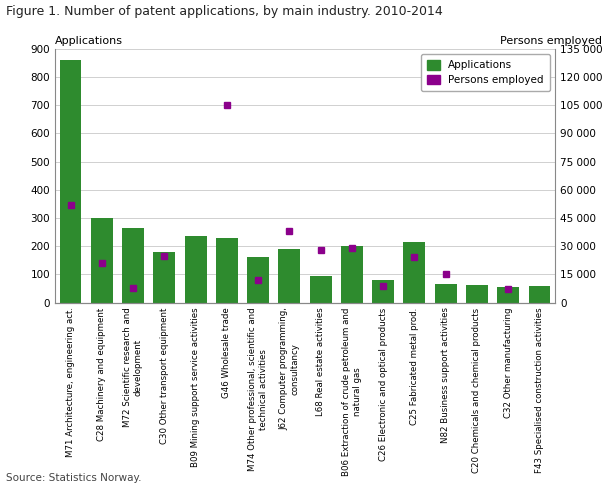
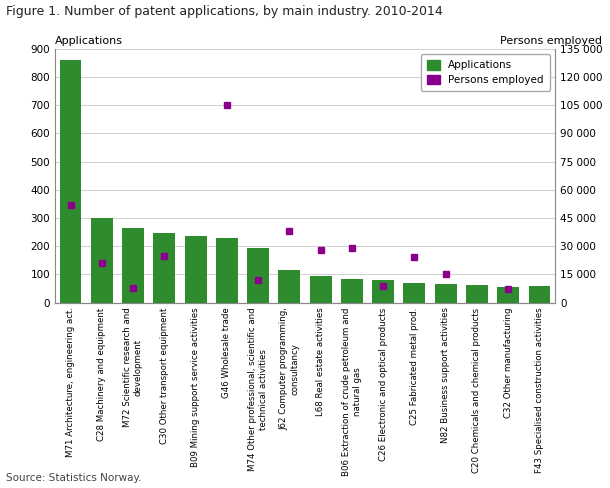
C30 Other transport equipment: 180 -> 248
M74 Other professional, scientific and technical activities: 160 -> 193
J62 Computer programming, consultancy: 190 -> 115
B06 Extraction of crude petroleum and natural gas: 200 -> 82
C25 Fabricated metal prod.: 215 -> 68
